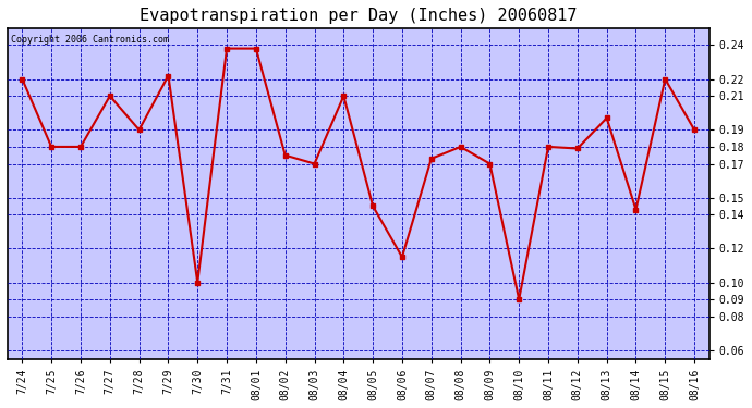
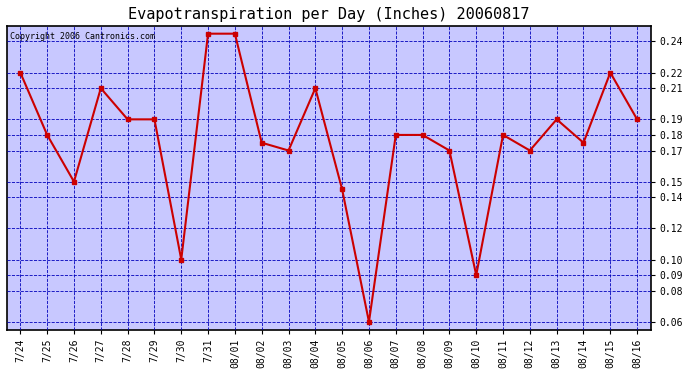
7/26: 0.180 -> 0.150
7/29: 0.222 -> 0.190
7/31: 0.238 -> 0.245
08/01: 0.238 -> 0.245
08/06: 0.115 -> 0.060
08/07: 0.173 -> 0.180
08/12: 0.179 -> 0.170
08/13: 0.197 -> 0.190
08/14: 0.143 -> 0.175
